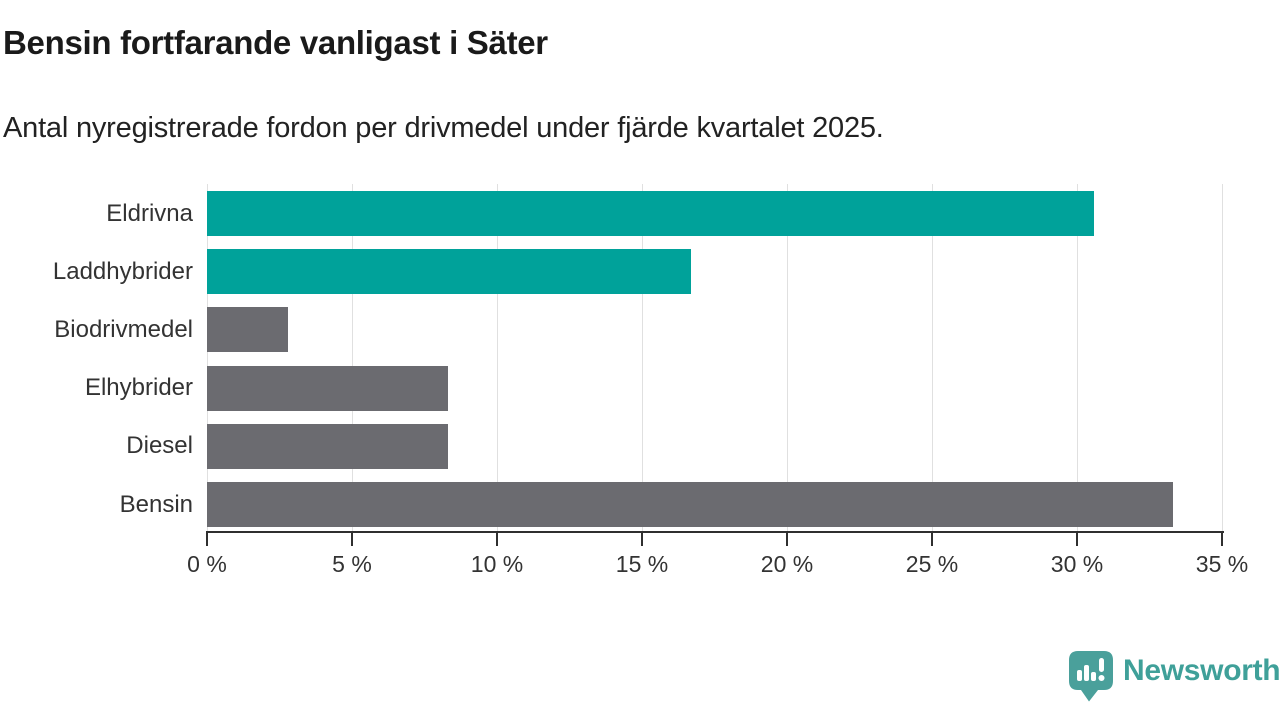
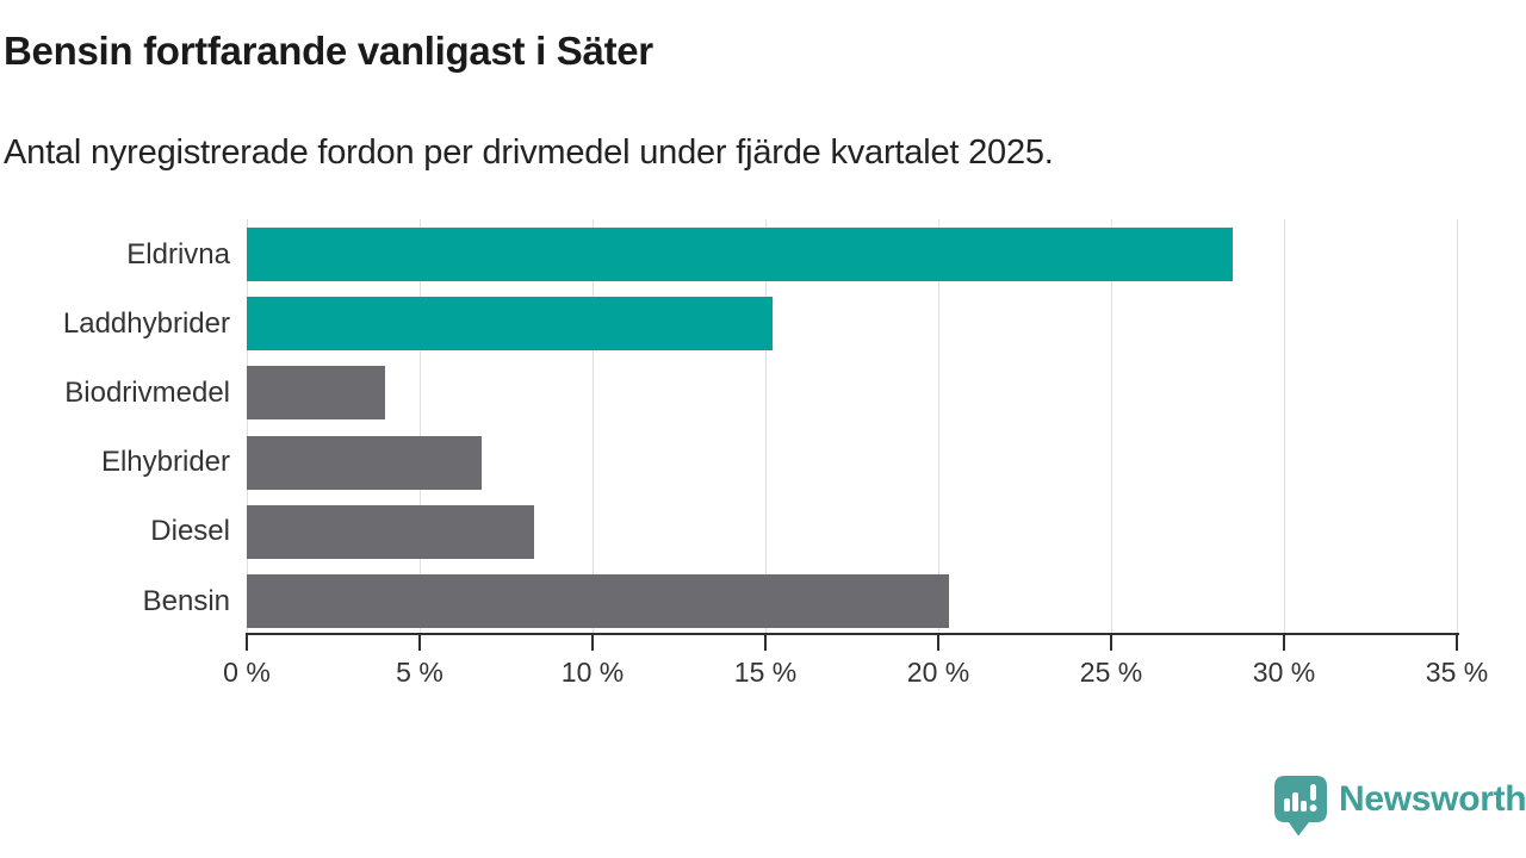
Eldrivna: 30.6% -> 28.5%
Laddhybrider: 16.7% -> 15.2%
Biodrivmedel: 2.8% -> 4.0%
Elhybrider: 8.3% -> 6.8%
Bensin: 33.3% -> 20.3%
